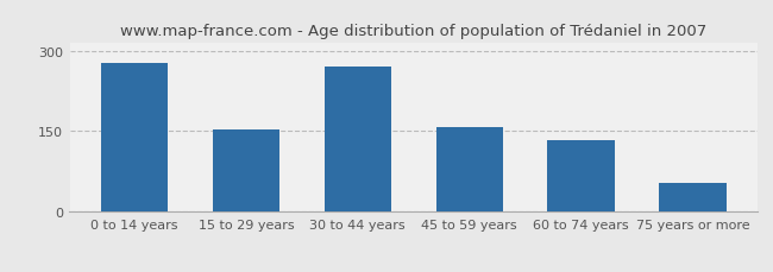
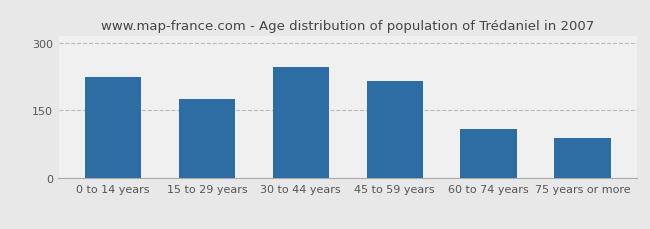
0 to 14 years: 277 -> 225
15 to 29 years: 154 -> 175
30 to 44 years: 270 -> 245
45 to 59 years: 157 -> 215
60 to 74 years: 133 -> 110
75 years or more: 55 -> 90
